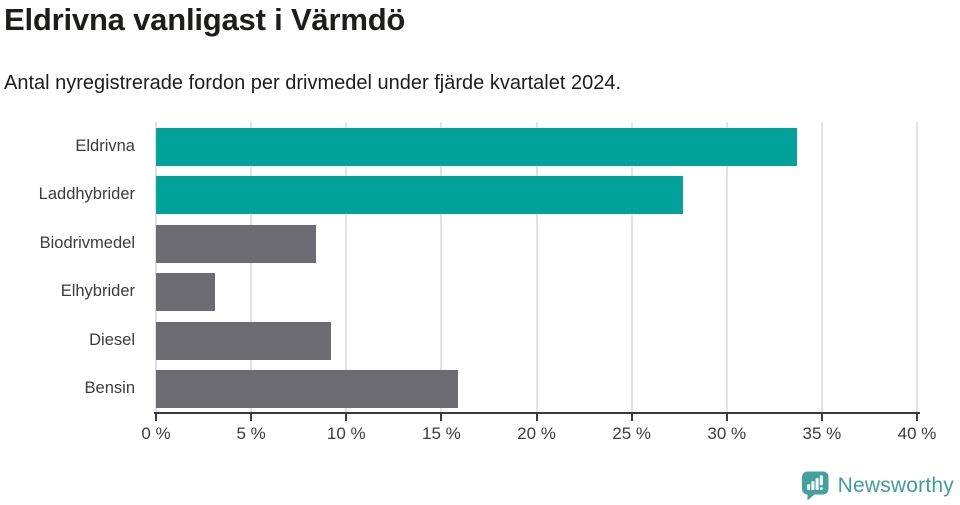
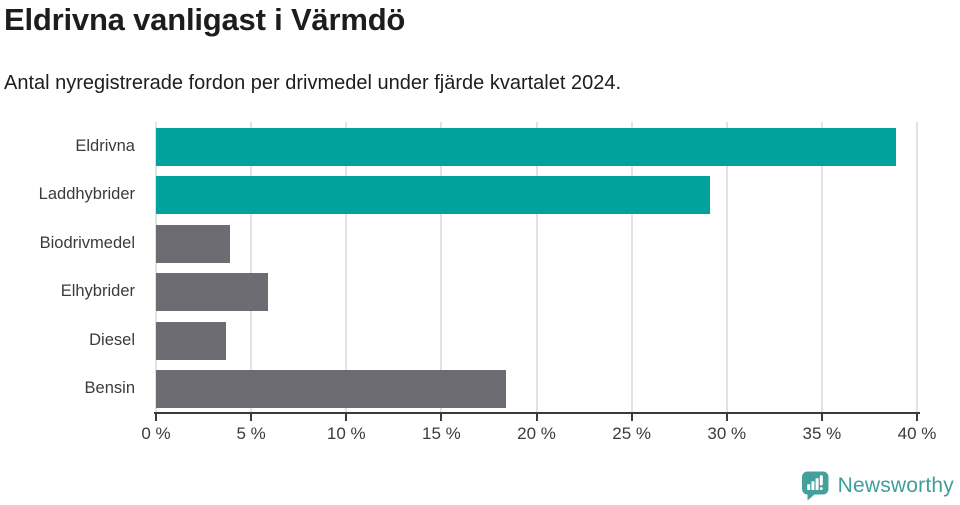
Eldrivna: 33.7% -> 38.9%
Laddhybrider: 27.7% -> 29.1%
Biodrivmedel: 8.4% -> 3.9%
Elhybrider: 3.1% -> 5.9%
Diesel: 9.2% -> 3.7%
Bensin: 15.9% -> 18.4%
